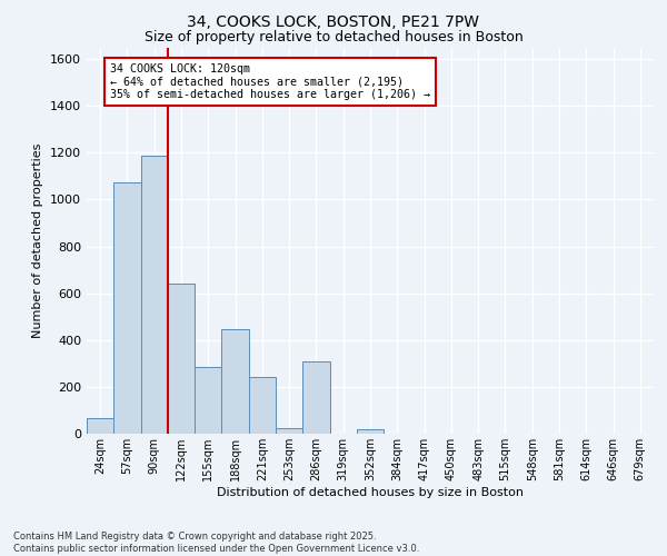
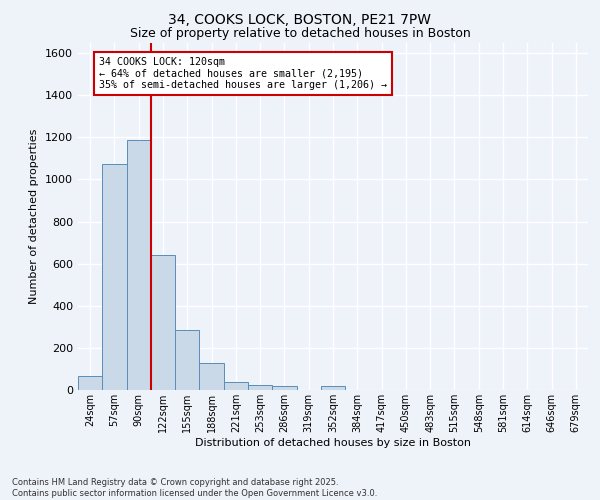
188sqm: 445 -> 130
221sqm: 240 -> 38
286sqm: 310 -> 20
